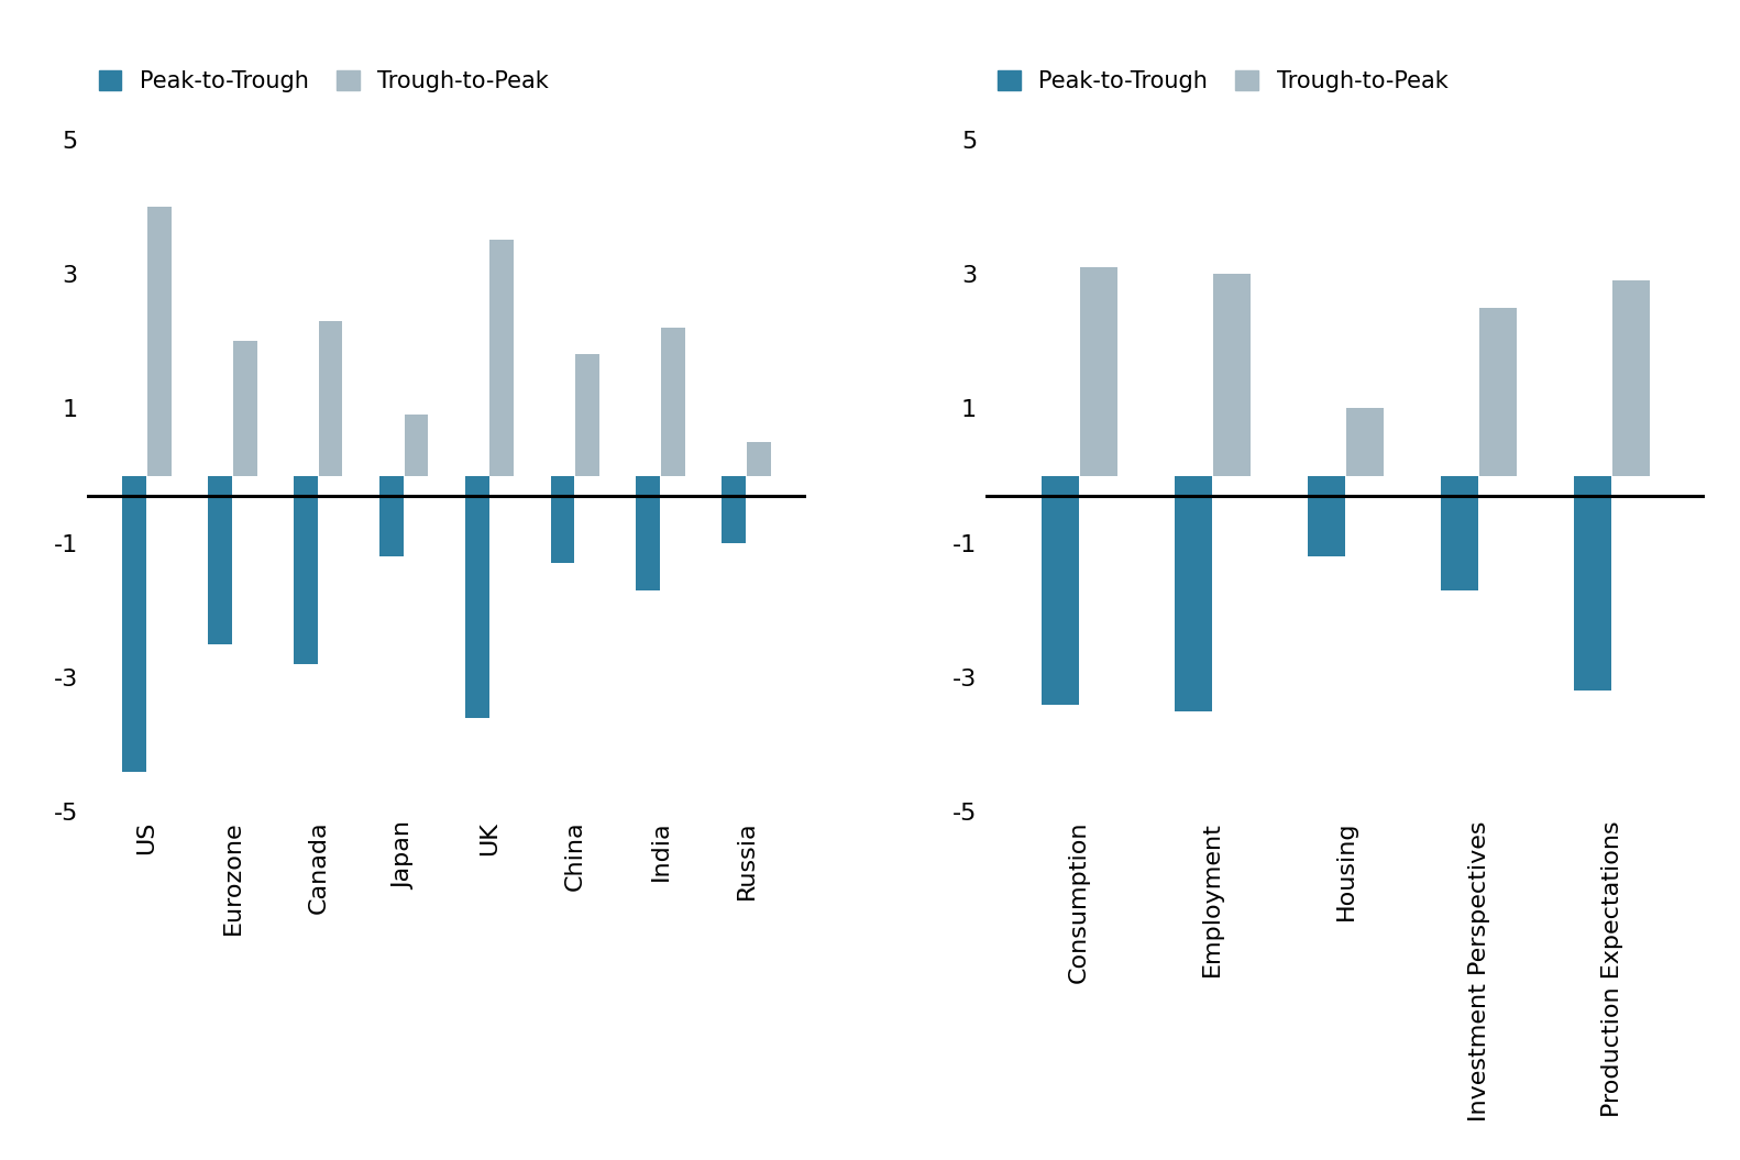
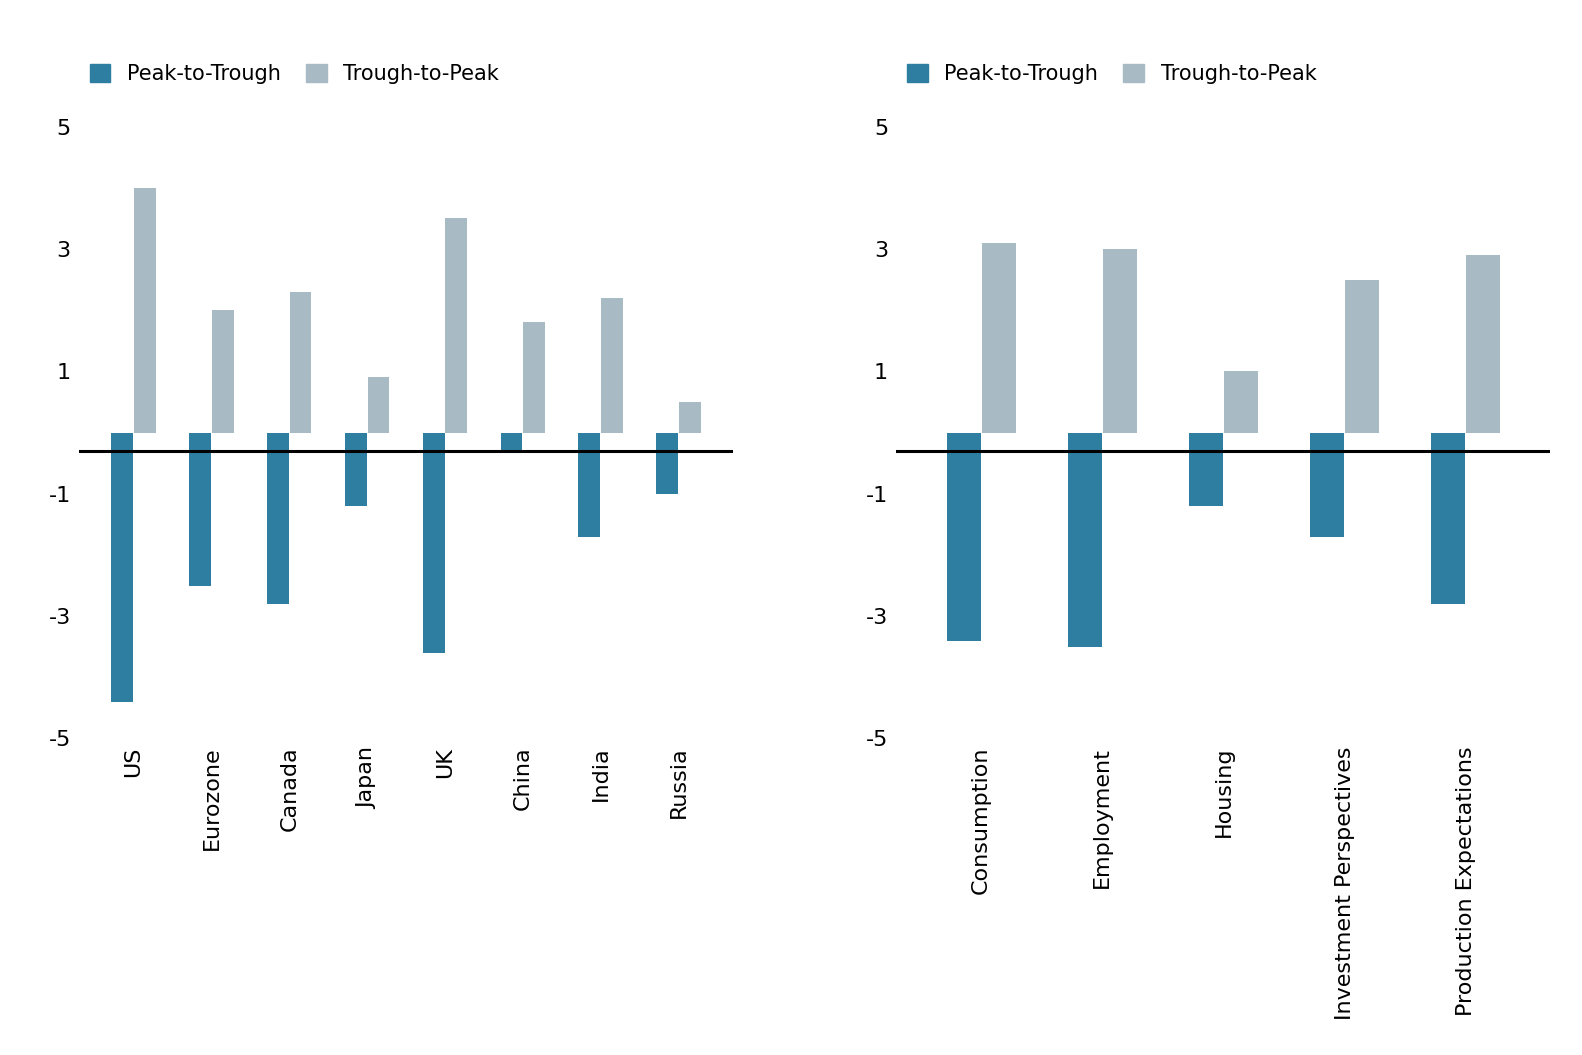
Peak-to-Trough/China: -1.3 -> -0.3
Peak-to-Trough/Production Expectations: -3.2 -> -2.8
